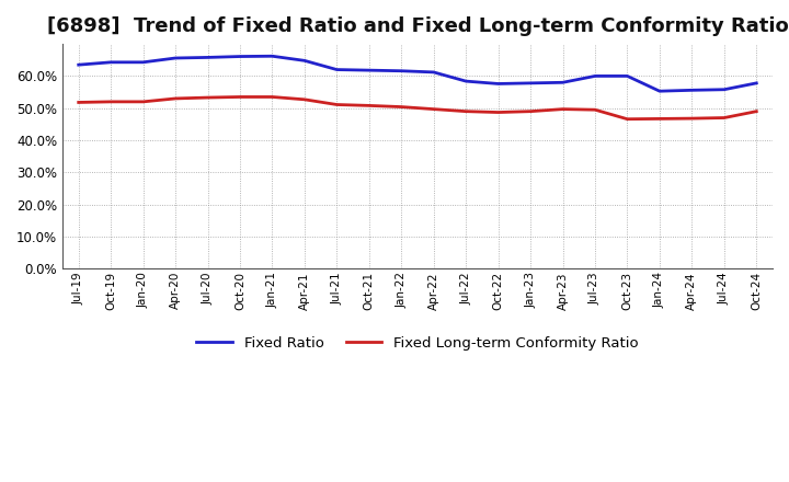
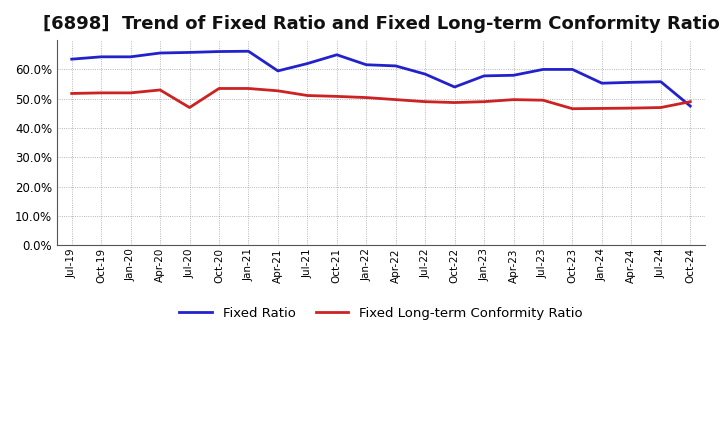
Fixed Long-term Conformity Ratio/Jul-20: 53.3% -> 47.0%
Fixed Ratio/Apr-21: 64.8% -> 59.5%
Fixed Ratio/Oct-21: 61.8% -> 65.0%
Fixed Ratio/Oct-22: 57.6% -> 54.0%
Fixed Ratio/Oct-24: 57.8% -> 47.5%
